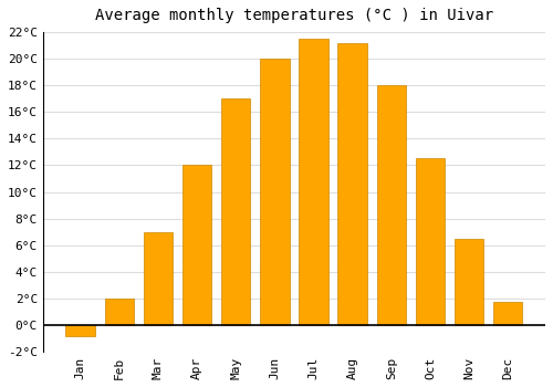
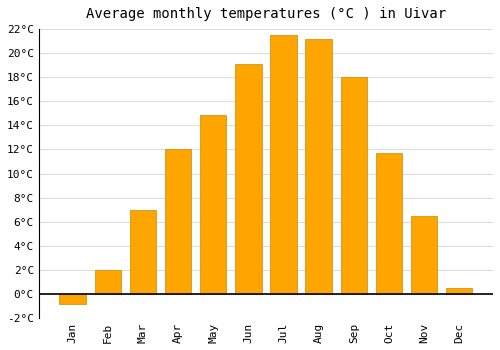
May: 17.0°C -> 14.9°C
Jun: 20.0°C -> 19.1°C
Oct: 12.5°C -> 11.7°C
Dec: 1.7°C -> 0.5°C
